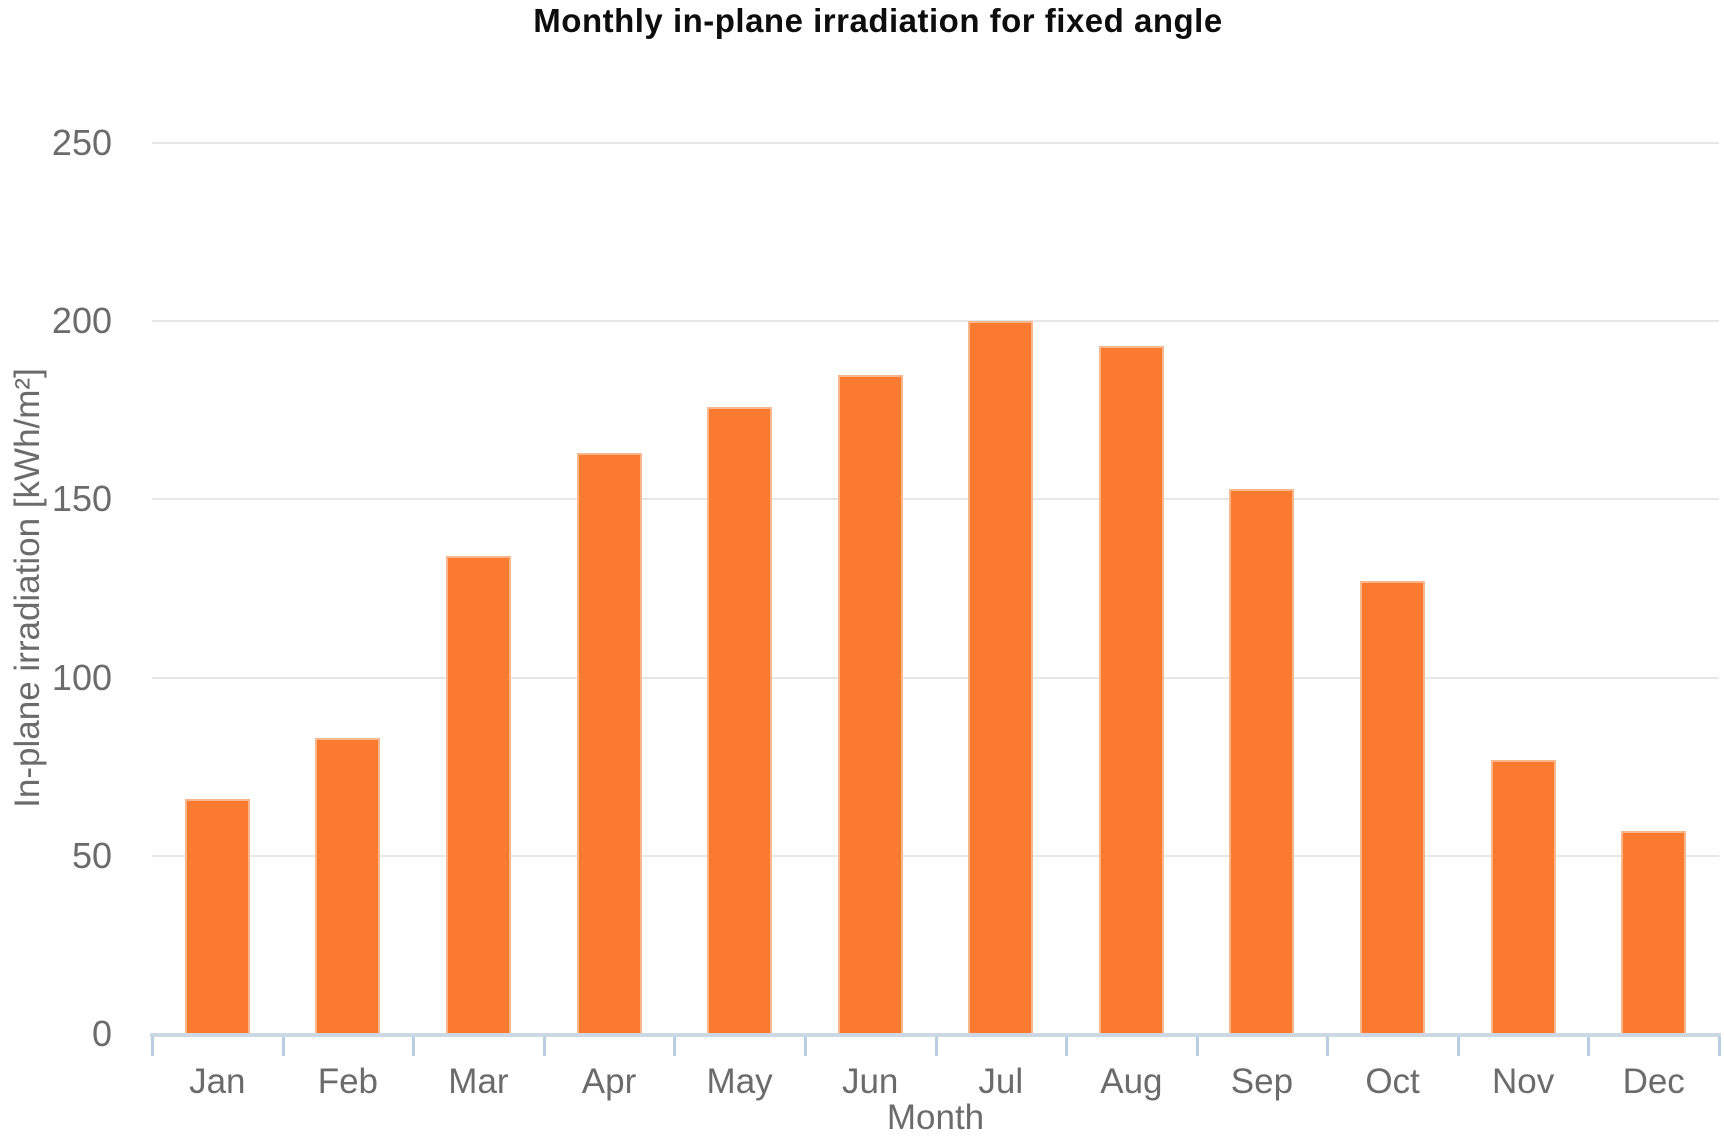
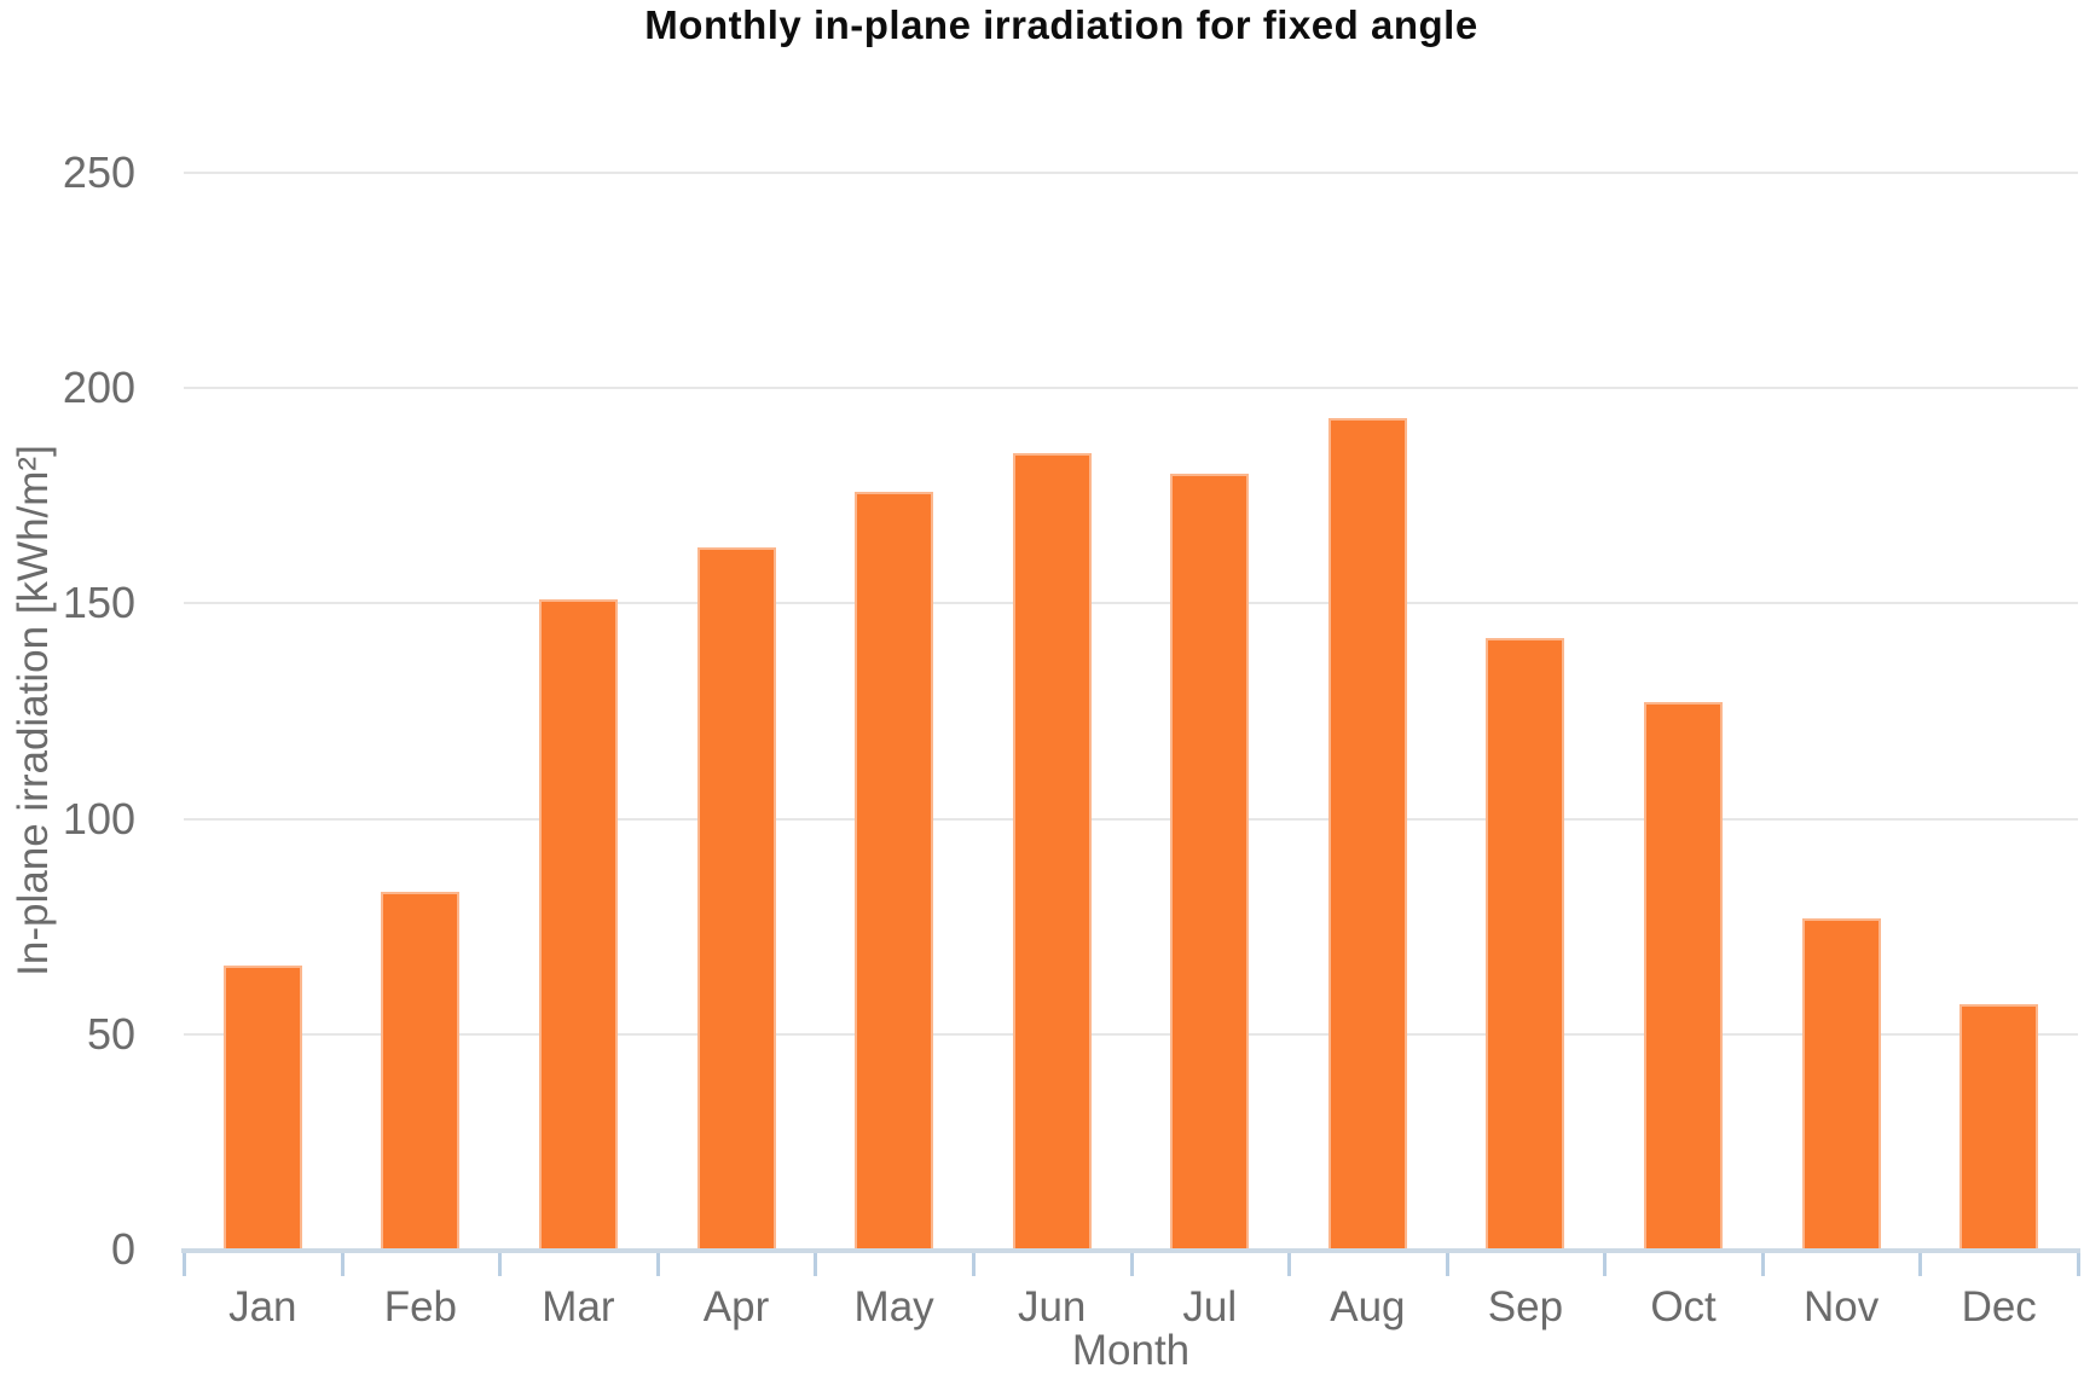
Mar: 134 -> 151
Jul: 200 -> 180
Sep: 153 -> 142
